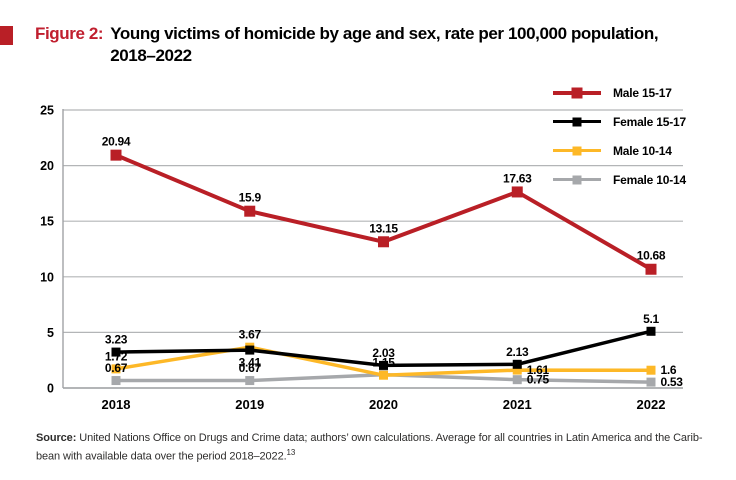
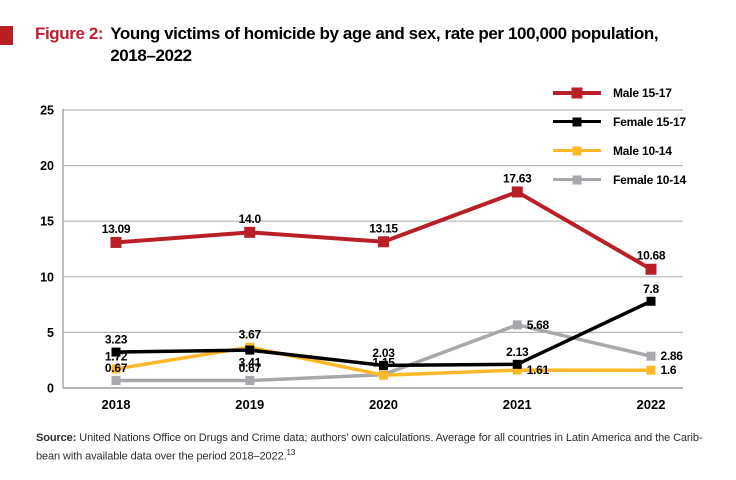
Male 15-17/2018: 20.94 -> 13.09
Male 15-17/2019: 15.9 -> 14.0
Female 10-14/2021: 0.75 -> 5.68
Female 15-17/2022: 5.1 -> 7.8
Female 10-14/2022: 0.53 -> 2.86
